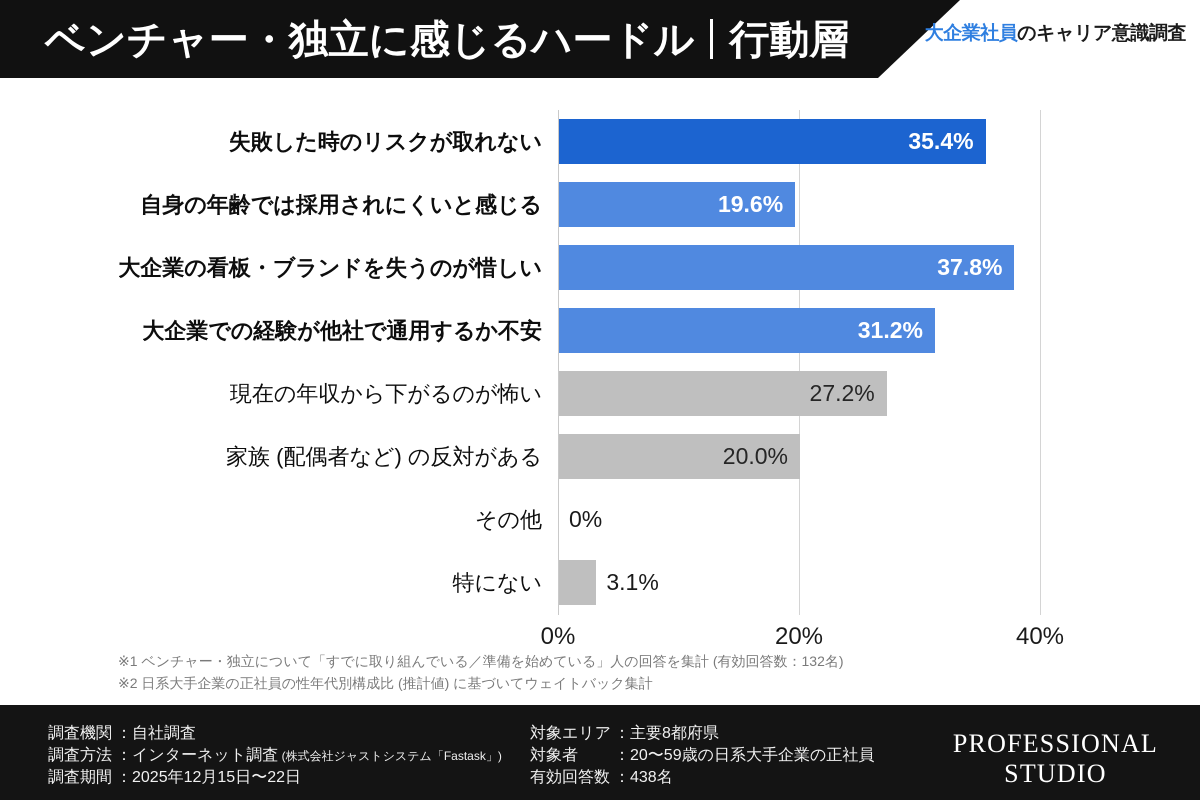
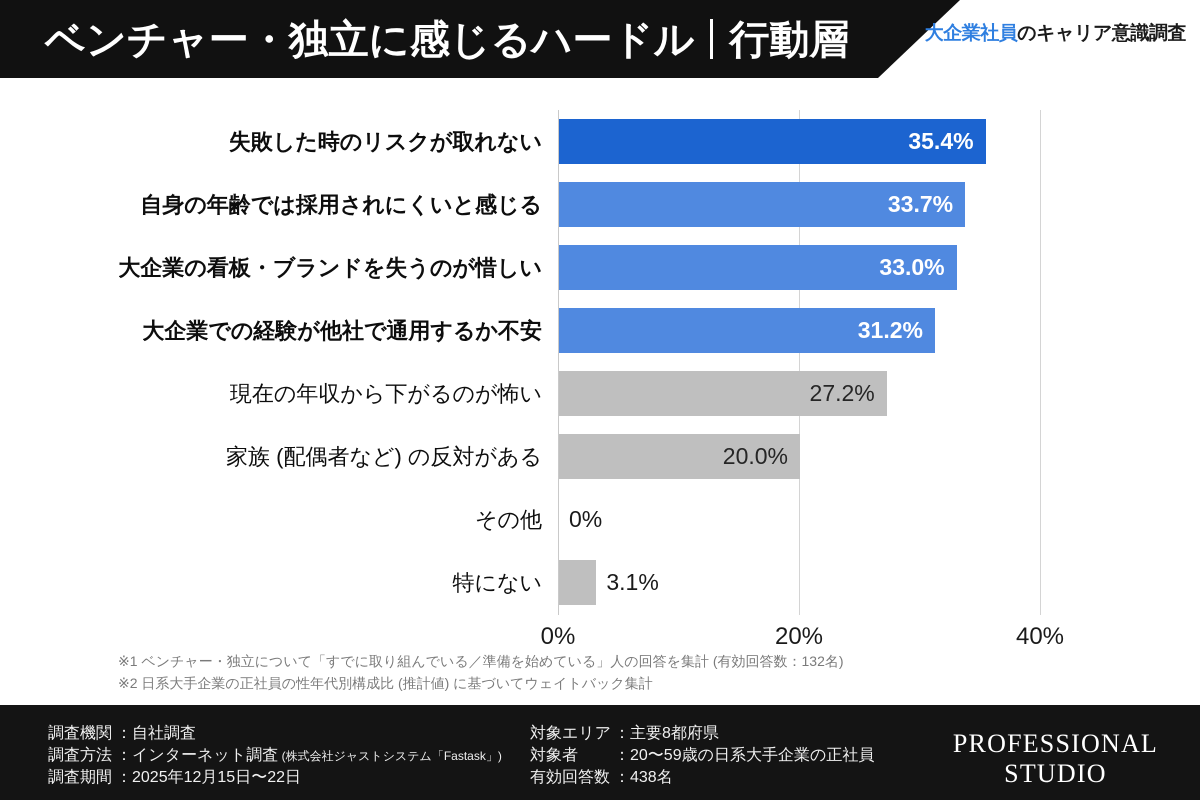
自身の年齢では採用されにくいと感じる: 19.6% -> 33.7%
大企業の看板・ブランドを失うのが惜しい: 37.8% -> 33.0%
